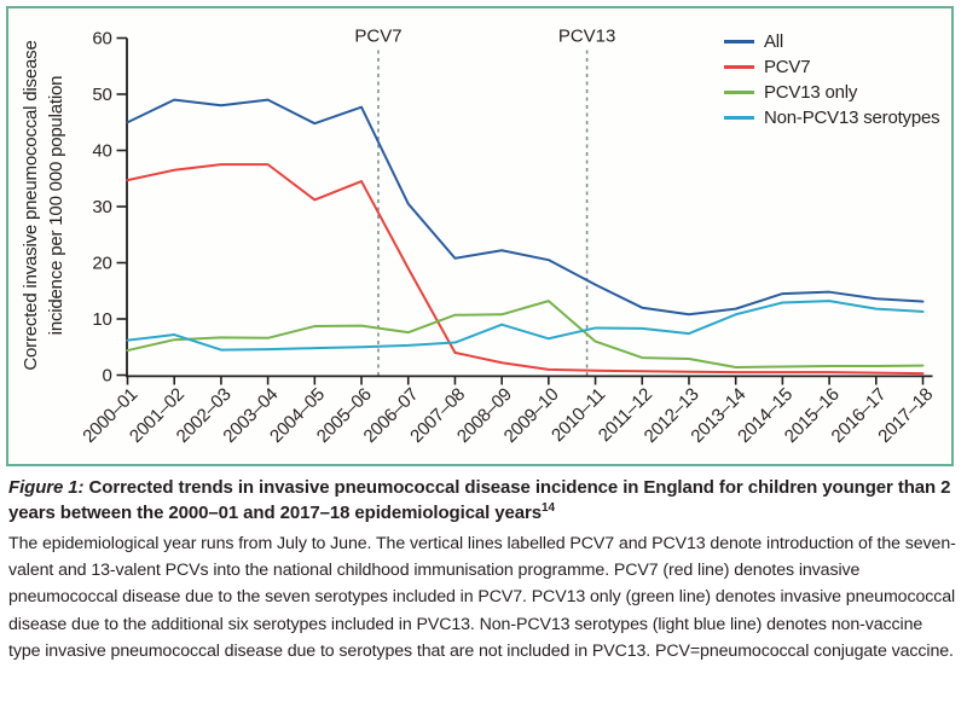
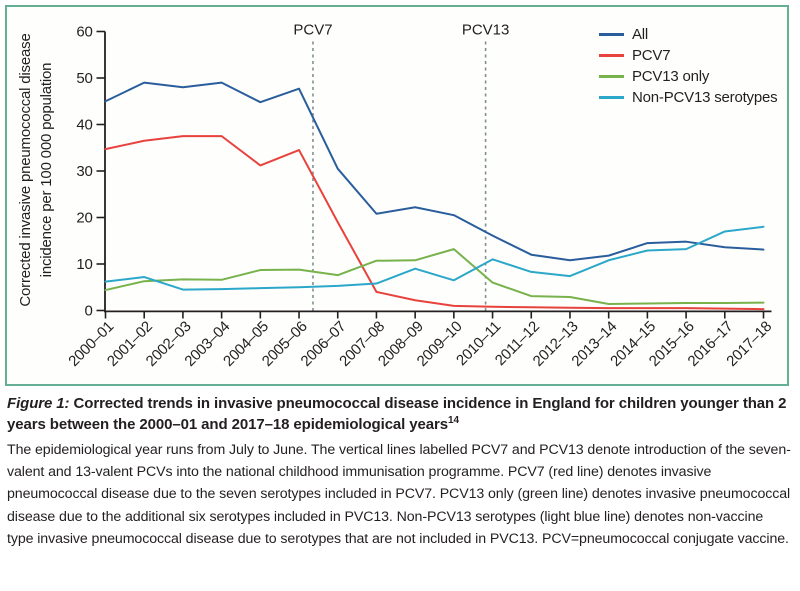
Non-PCV13 serotypes/2010–11: 8 -> 11
Non-PCV13 serotypes/2016–17: 12 -> 17
Non-PCV13 serotypes/2017–18: 11 -> 18
